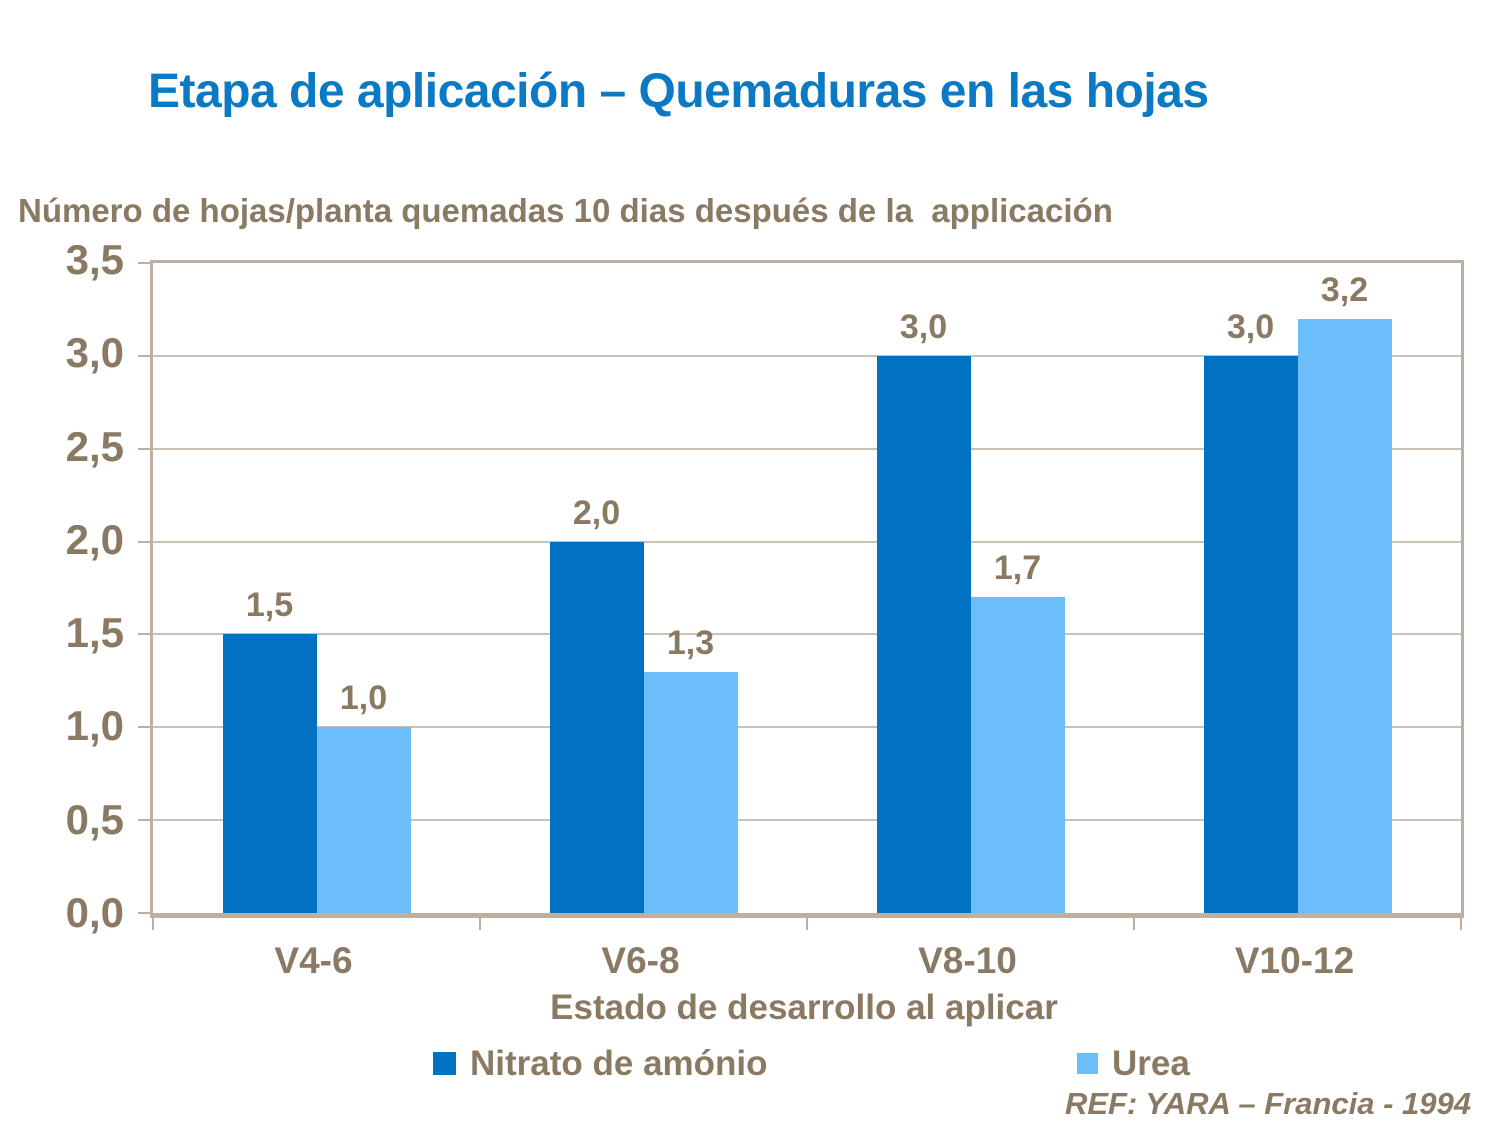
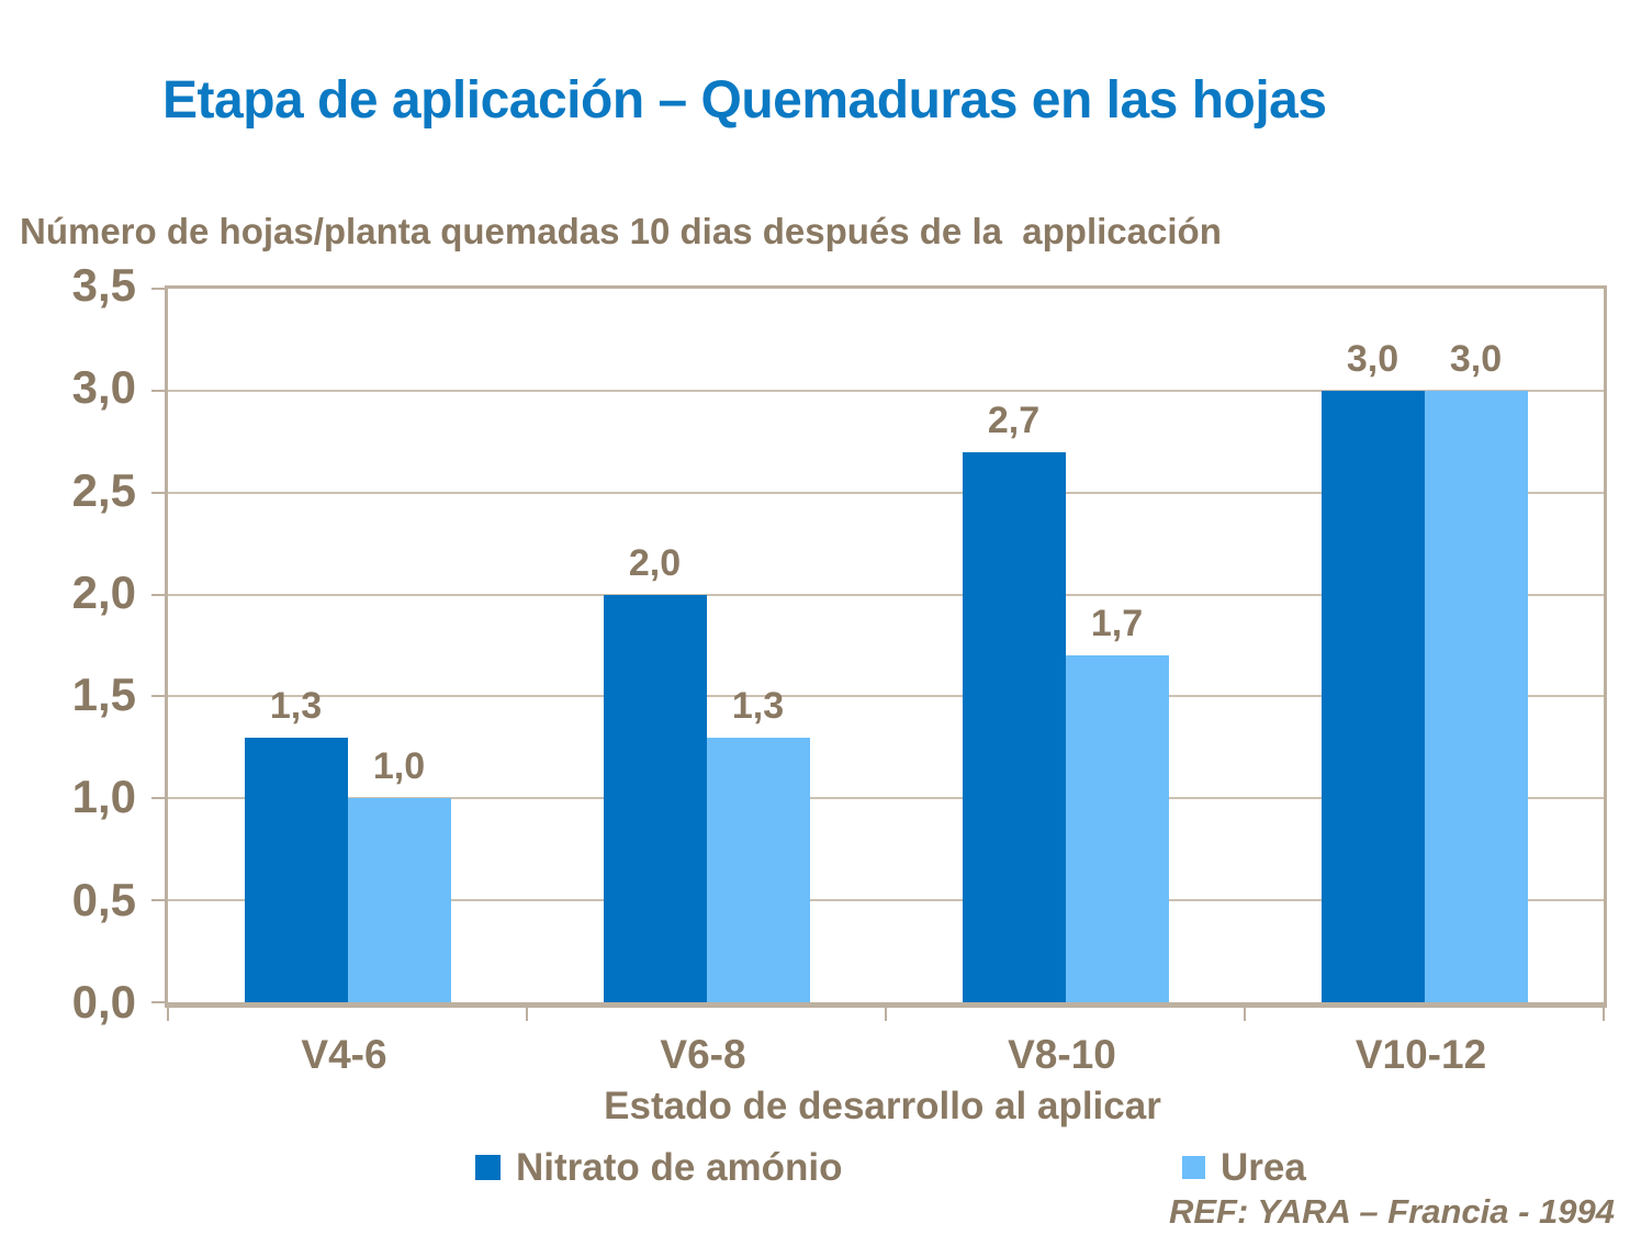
Nitrato de amónio/V4-6: 1,5 -> 1,3
Nitrato de amónio/V8-10: 3,0 -> 2,7
Urea/V10-12: 3,2 -> 3,0
